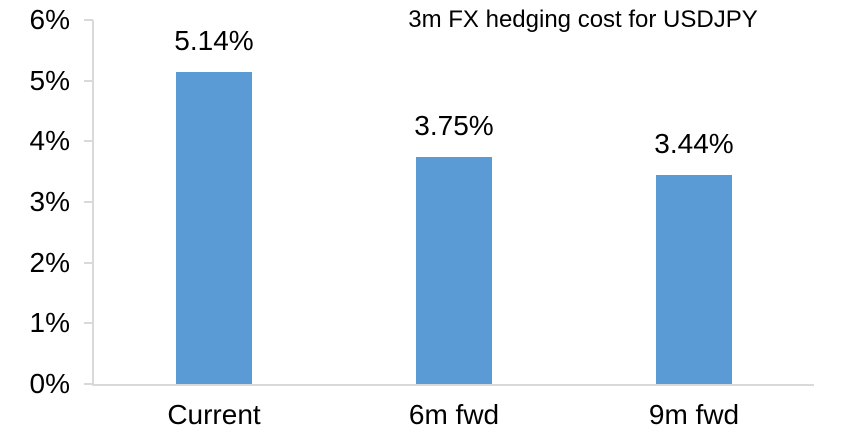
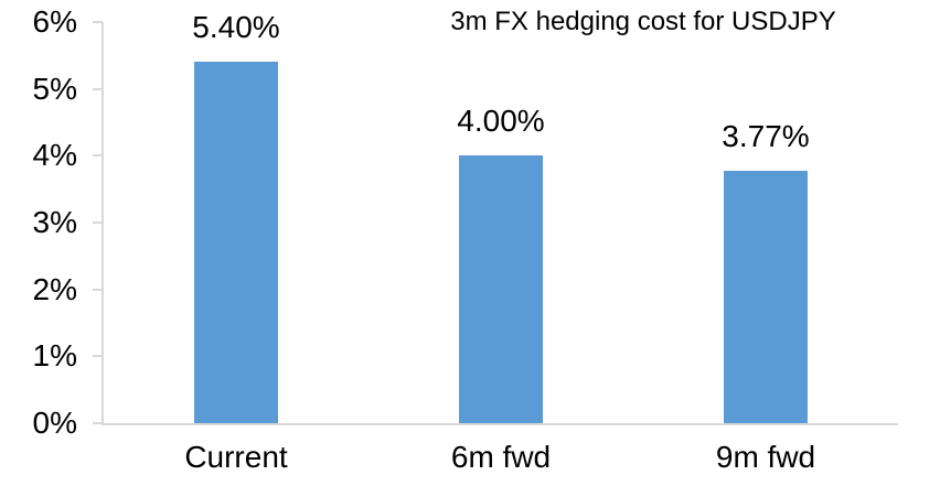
Current: 5.14% -> 5.40%
6m fwd: 3.75% -> 4.00%
9m fwd: 3.44% -> 3.77%
